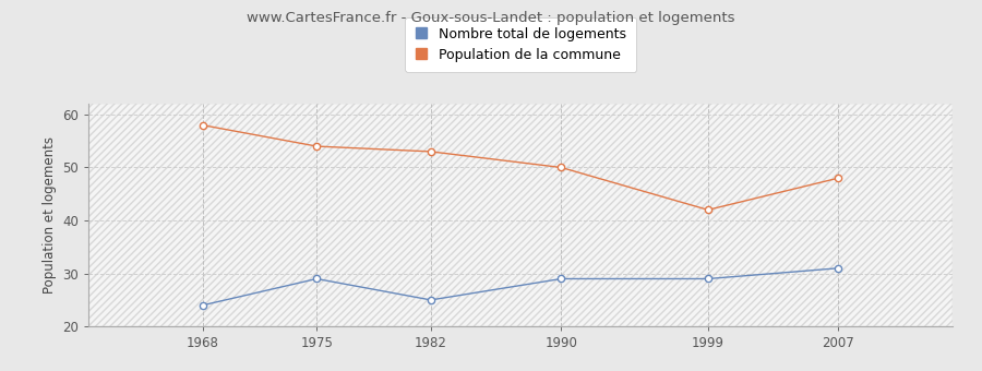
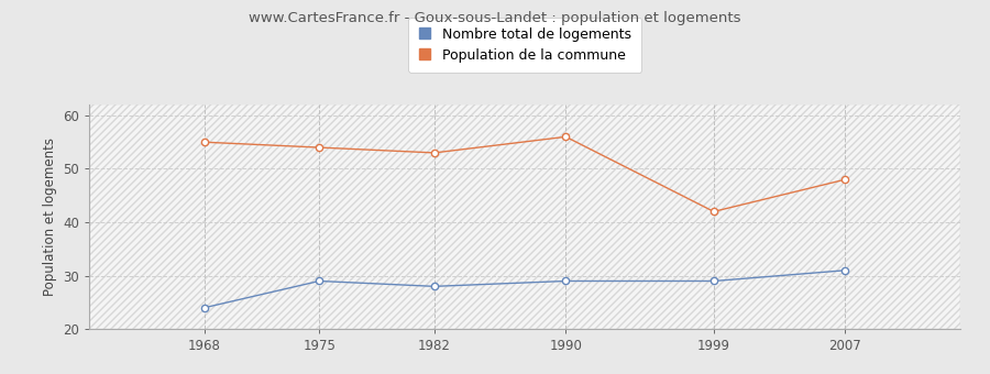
Population de la commune/1968: 58 -> 55
Nombre total de logements/1982: 25 -> 28
Population de la commune/1990: 50 -> 56
